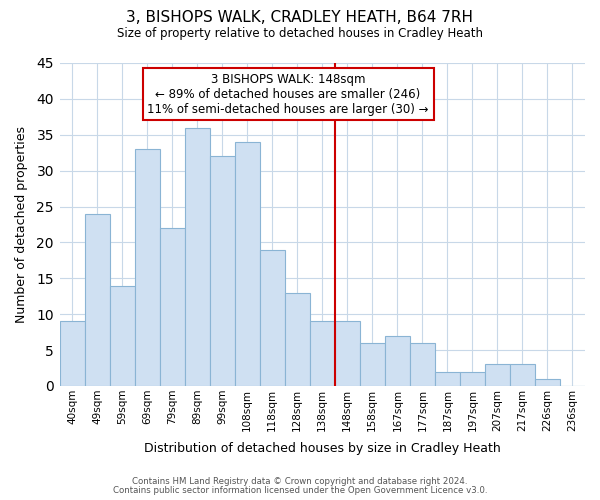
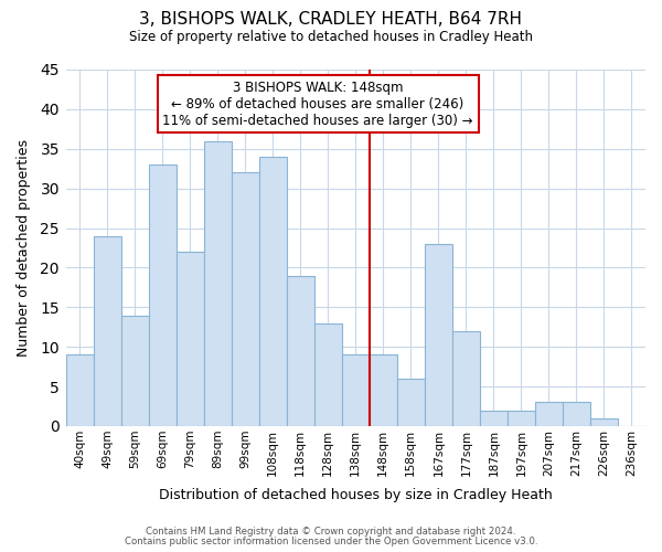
167sqm: 7 -> 23
177sqm: 6 -> 12
